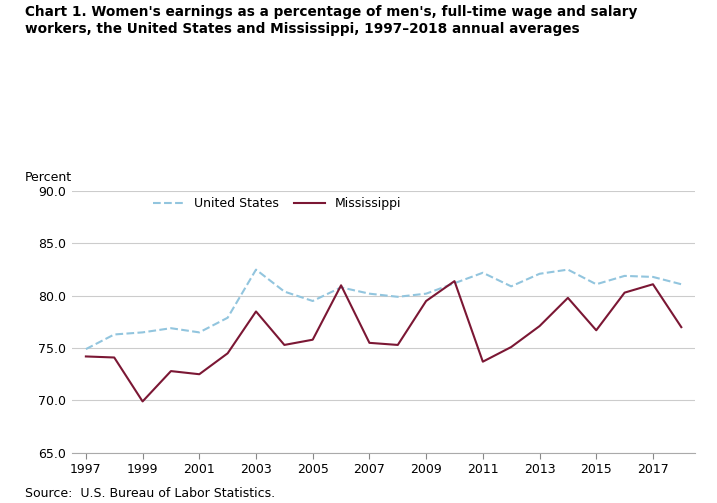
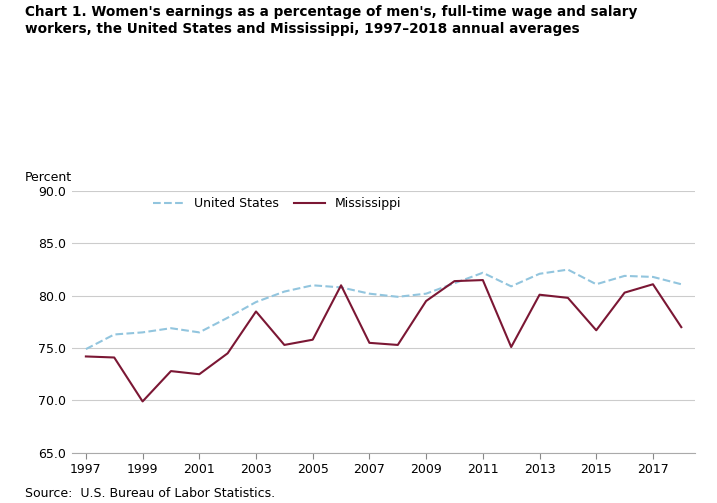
United States/2003: 82.5 -> 79.4
United States/2005: 79.5 -> 81.0
Mississippi/2011: 73.7 -> 81.5
Mississippi/2013: 77.1 -> 80.1
